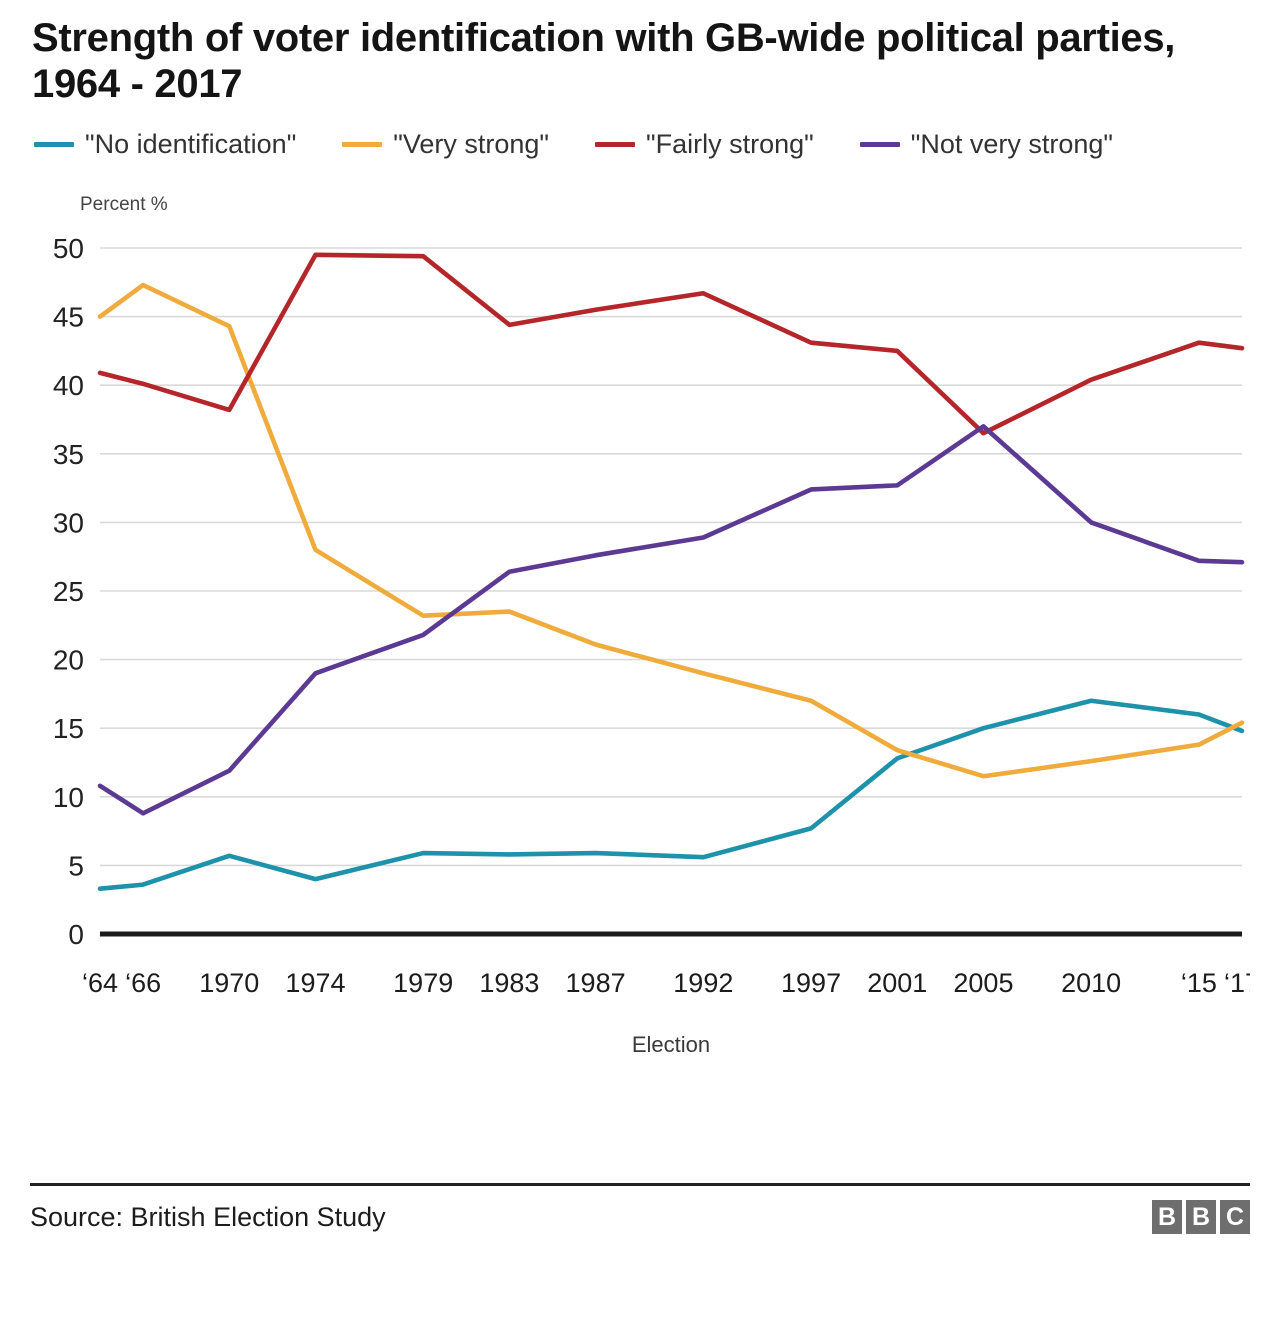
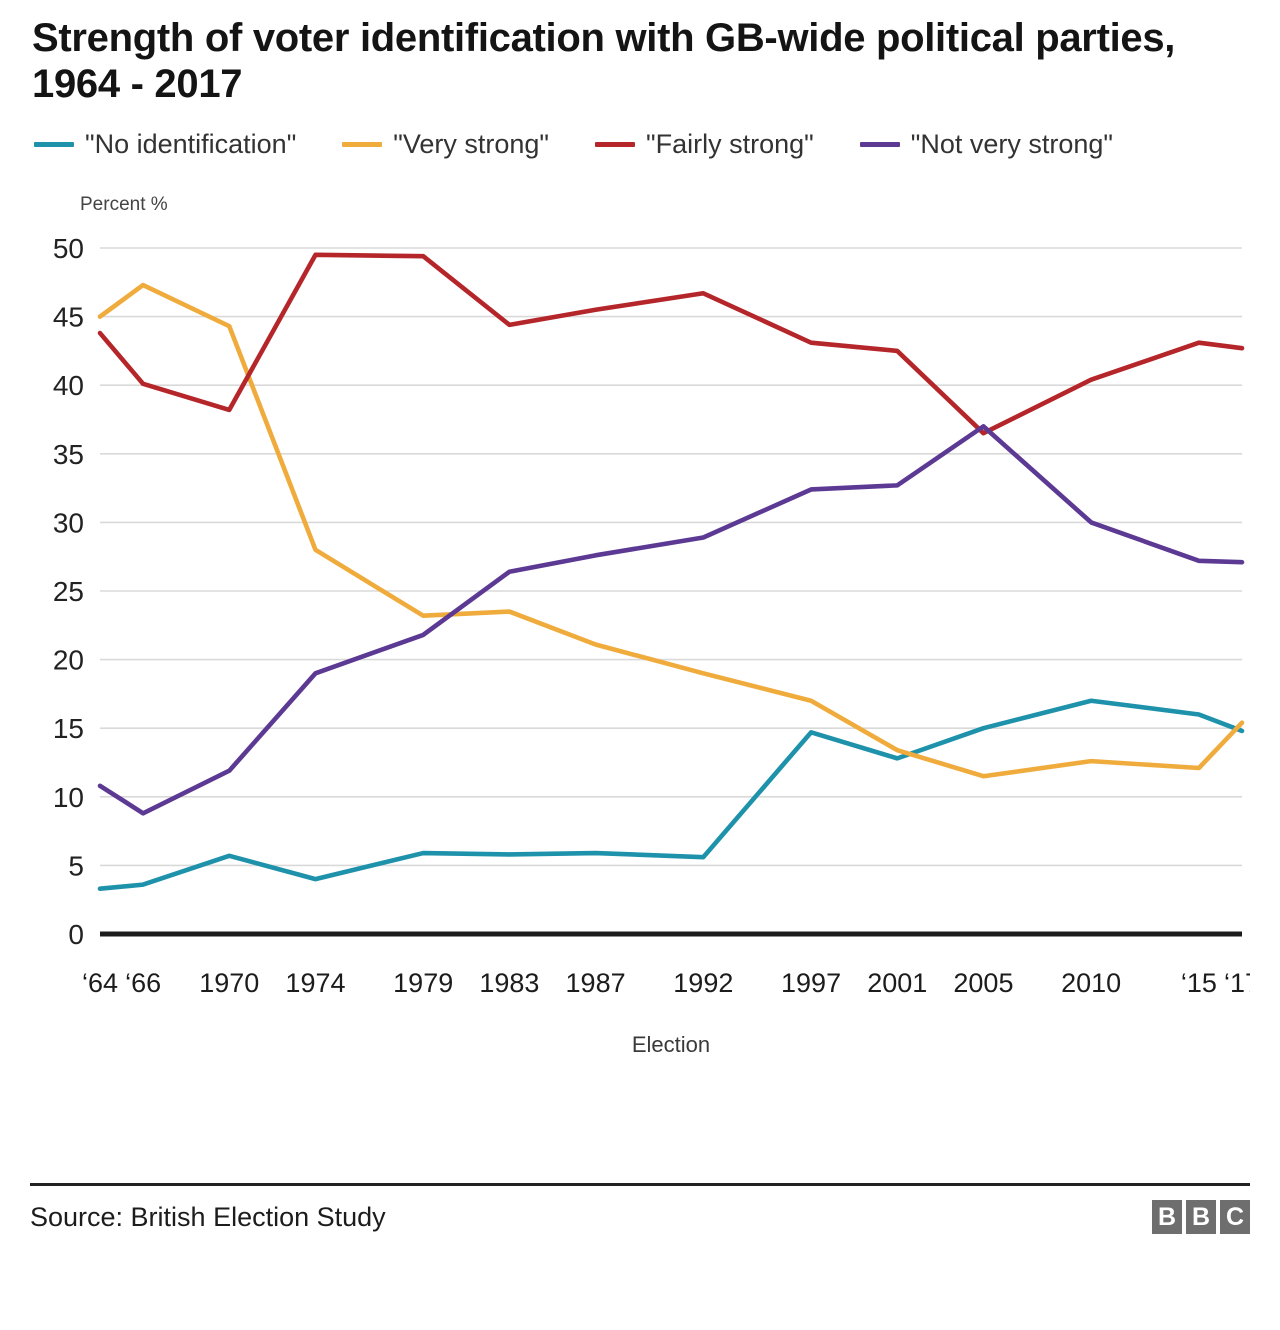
"Fairly strong"/‘64: 40.9 -> 43.8
"No identification"/1997: 7.7 -> 14.7
"Very strong"/‘15: 13.8 -> 12.1
